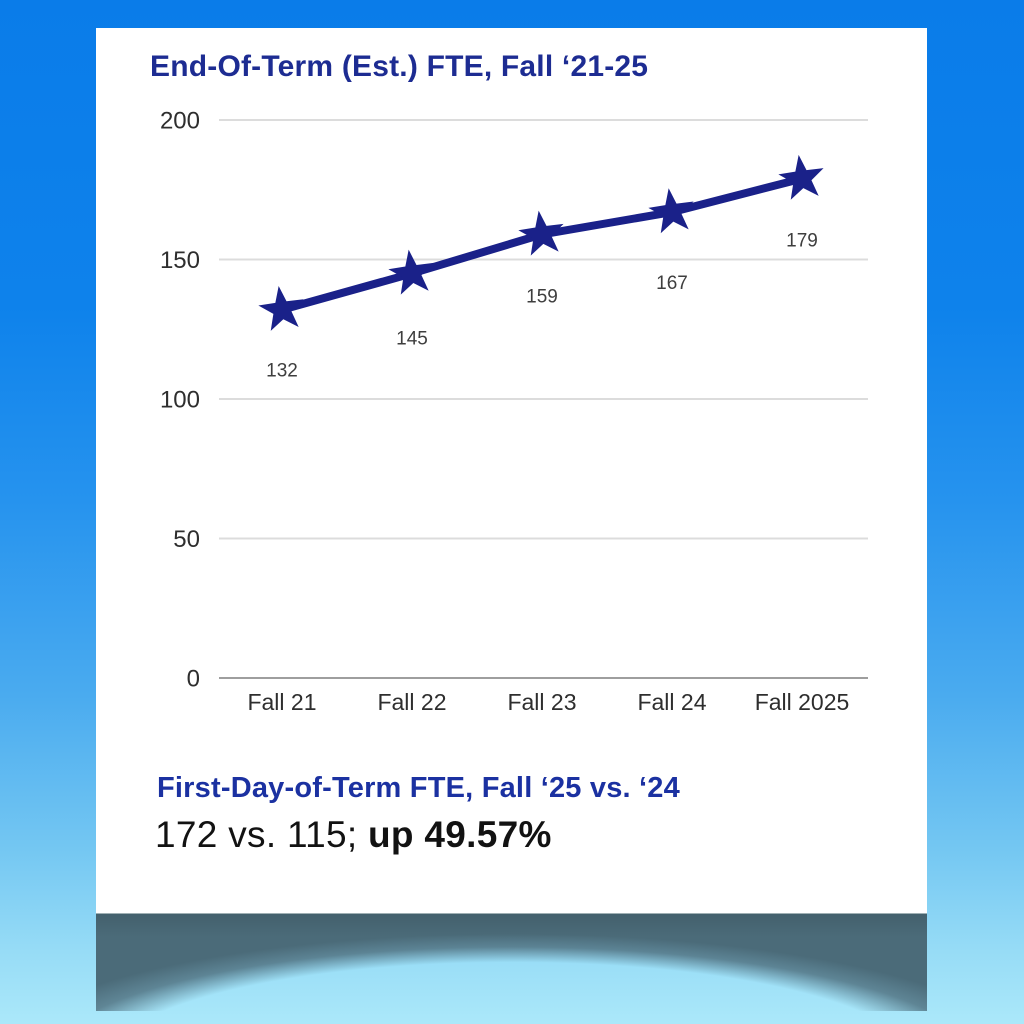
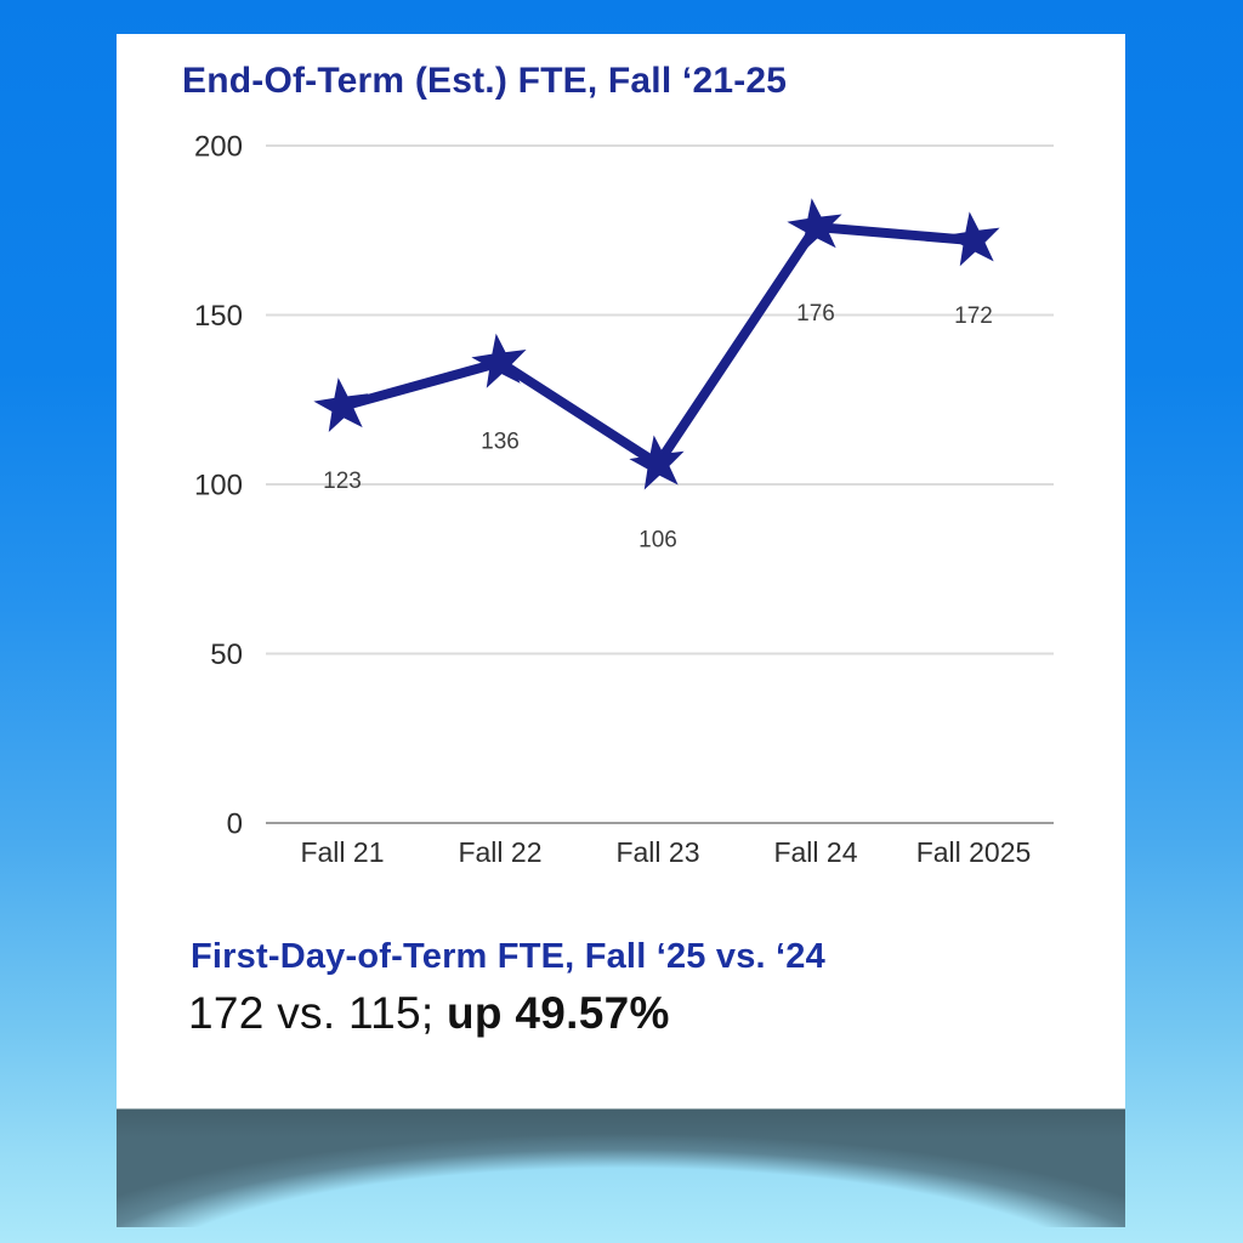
Fall 21: 132 -> 123
Fall 22: 145 -> 136
Fall 23: 159 -> 106
Fall 24: 167 -> 176
Fall 2025: 179 -> 172
